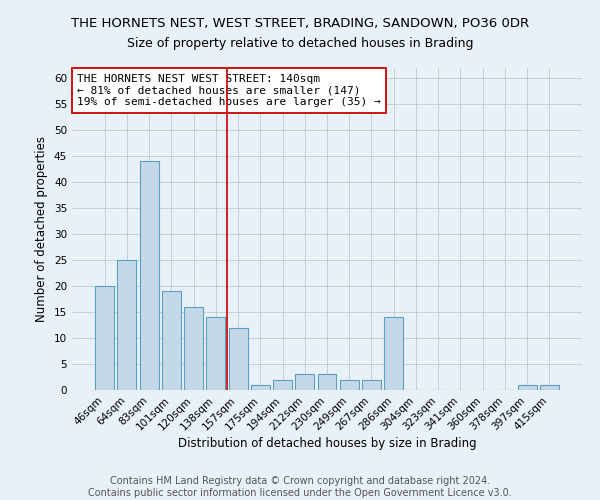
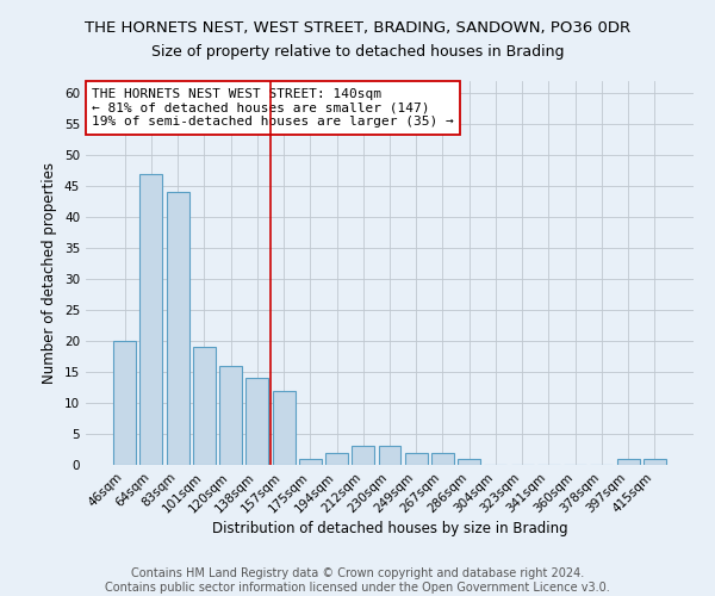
64sqm: 25 -> 47
286sqm: 14 -> 1
